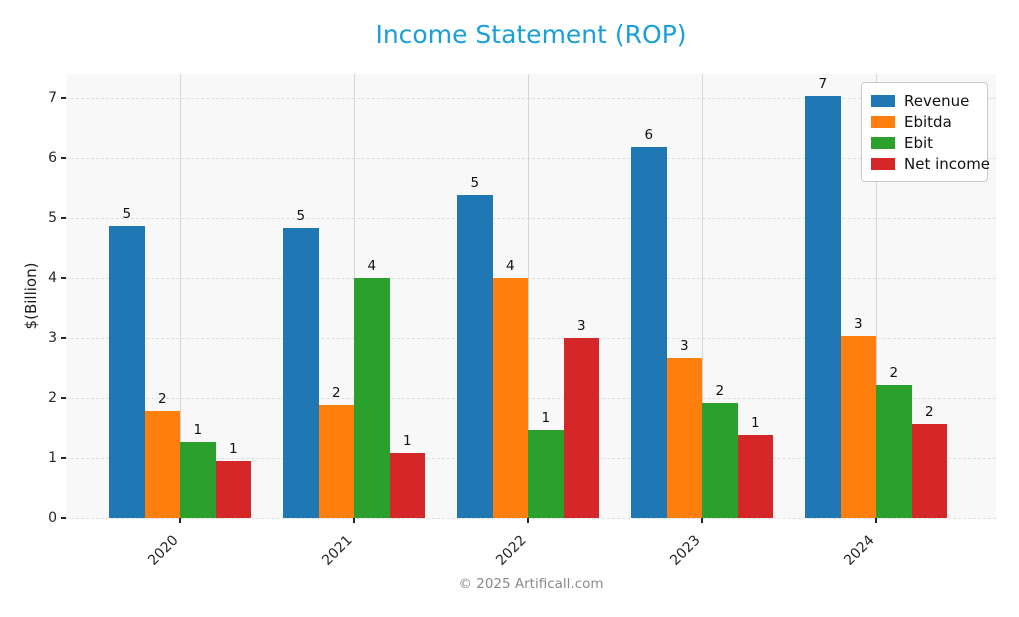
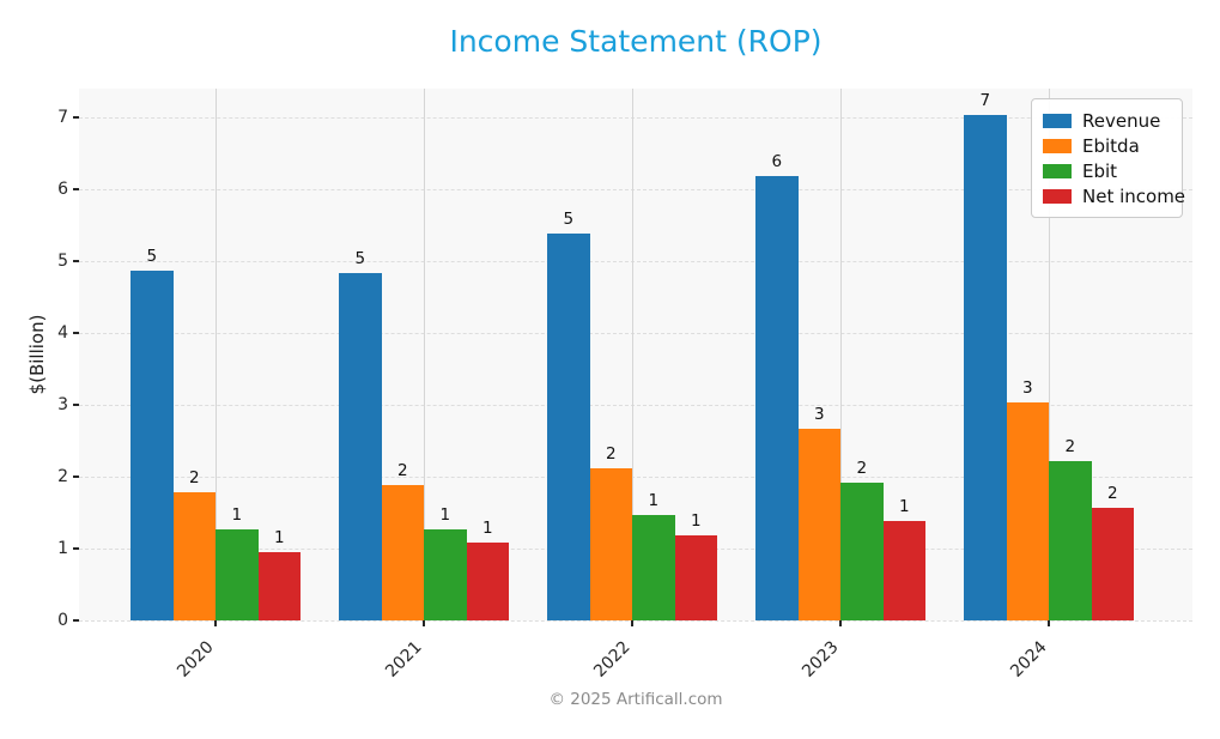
Ebit/2021: 4 -> 1
Ebitda/2022: 4 -> 2
Net income/2022: 3 -> 1
